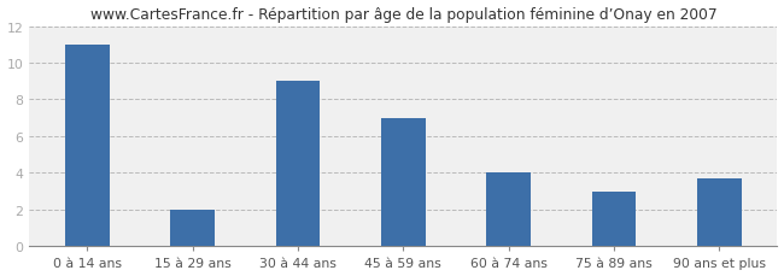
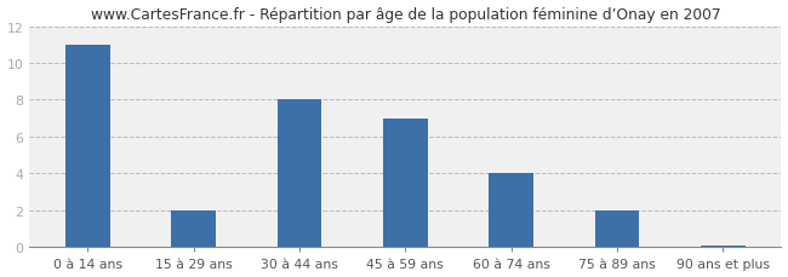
30 à 44 ans: 9.0 -> 8.0
75 à 89 ans: 3.0 -> 2.0
90 ans et plus: 3.7 -> 0.1
